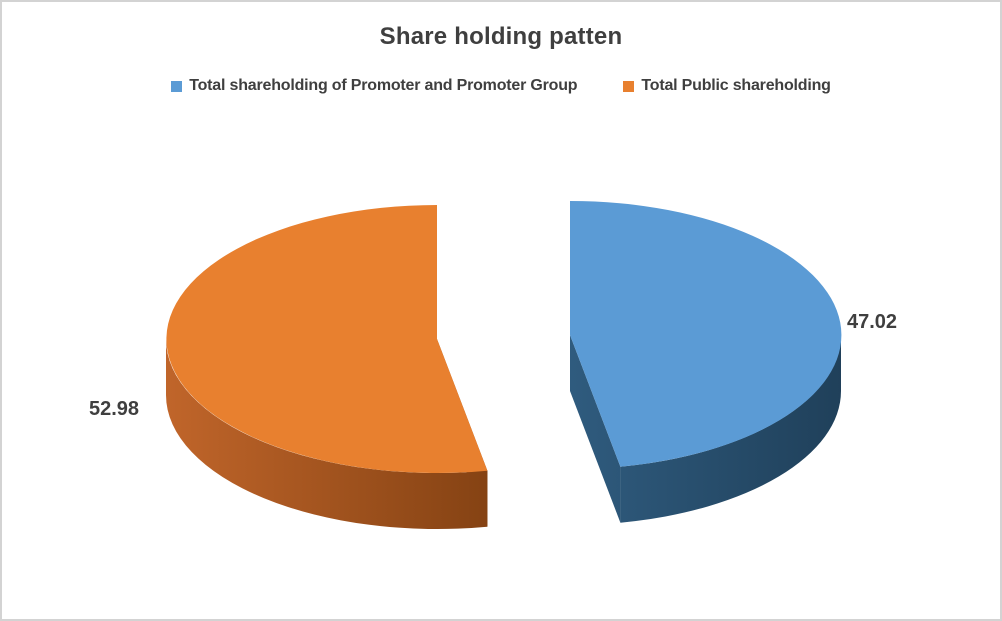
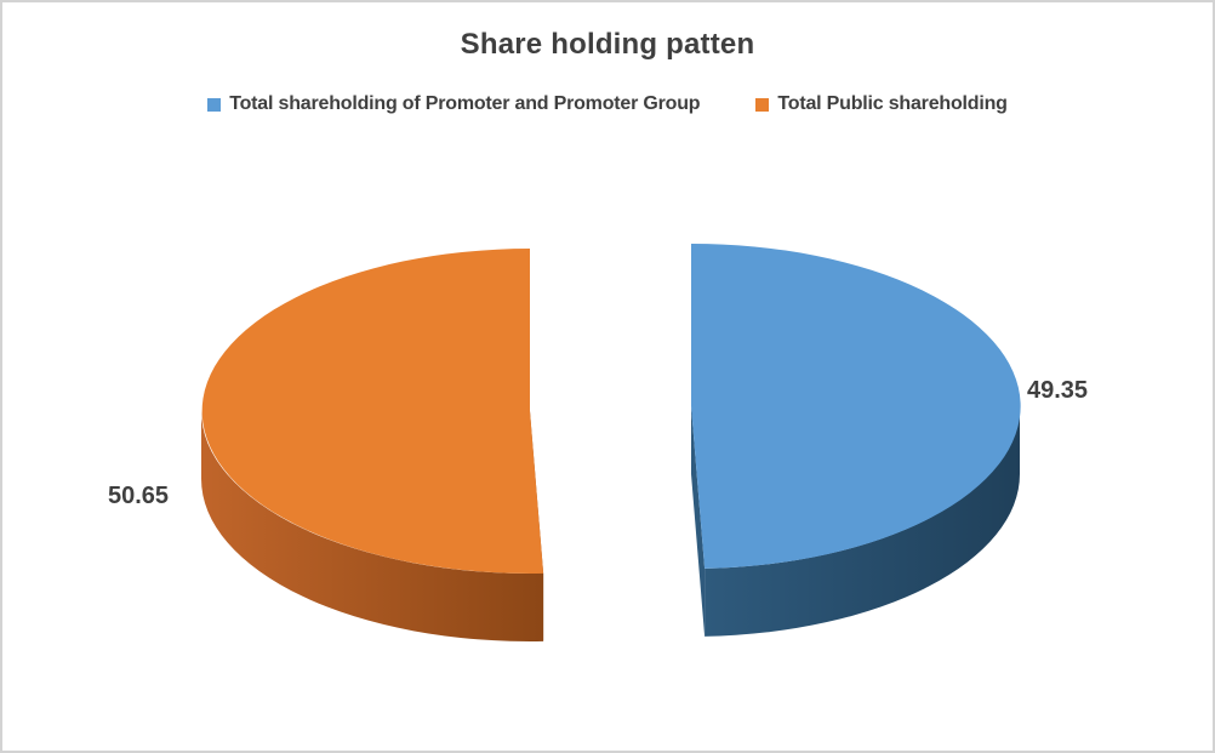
Total shareholding of Promoter and Promoter Group: 47.02 -> 49.35
Total Public shareholding: 52.98 -> 50.65
